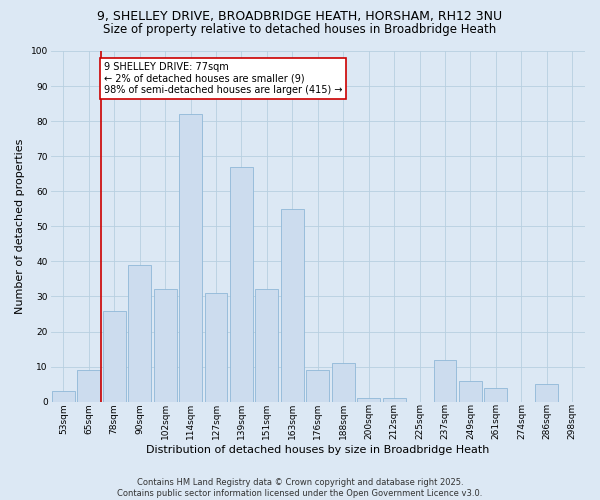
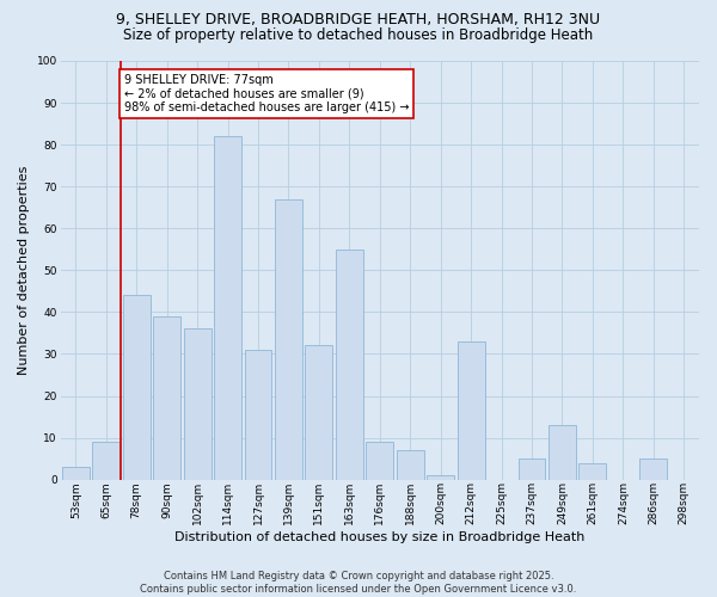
78sqm: 26 -> 44
102sqm: 32 -> 36
188sqm: 11 -> 7
212sqm: 1 -> 33
237sqm: 12 -> 5
249sqm: 6 -> 13
